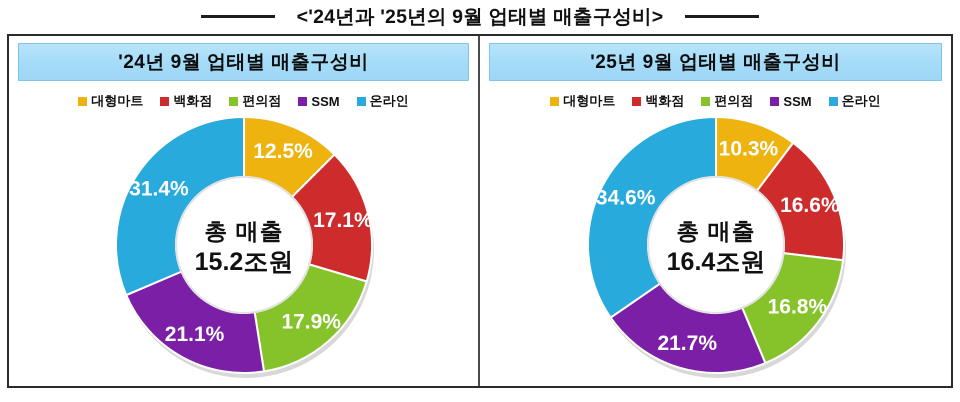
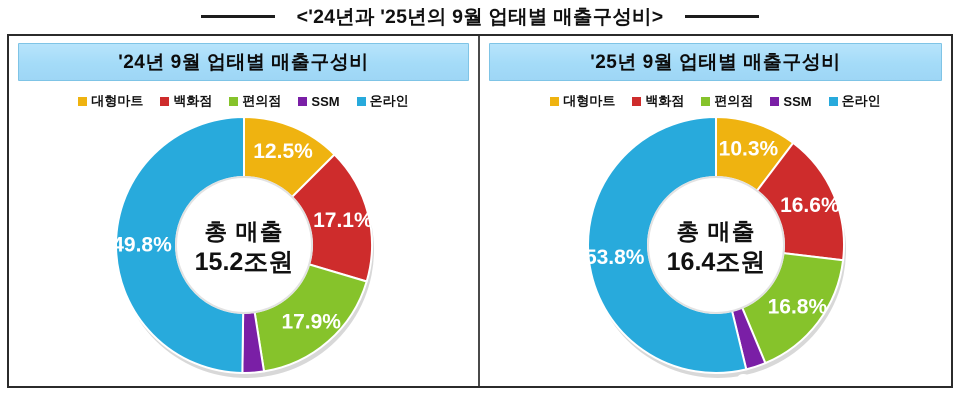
'24년 9월 업태별 매출구성비/SSM: 21.1% -> 2.7%
'24년 9월 업태별 매출구성비/온라인: 31.4% -> 49.8%
'25년 9월 업태별 매출구성비/SSM: 21.7% -> 2.5%
'25년 9월 업태별 매출구성비/온라인: 34.6% -> 53.8%
